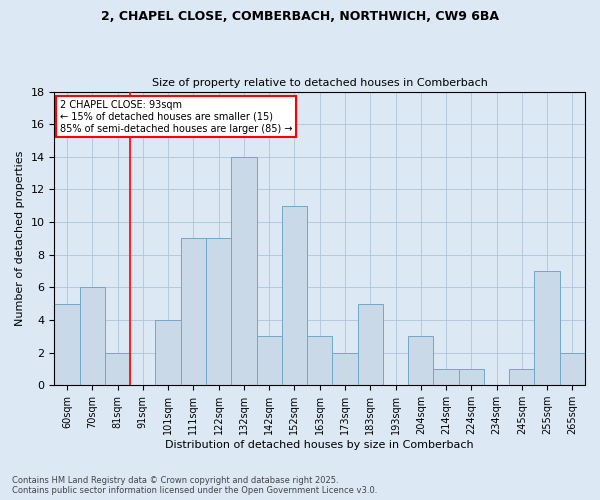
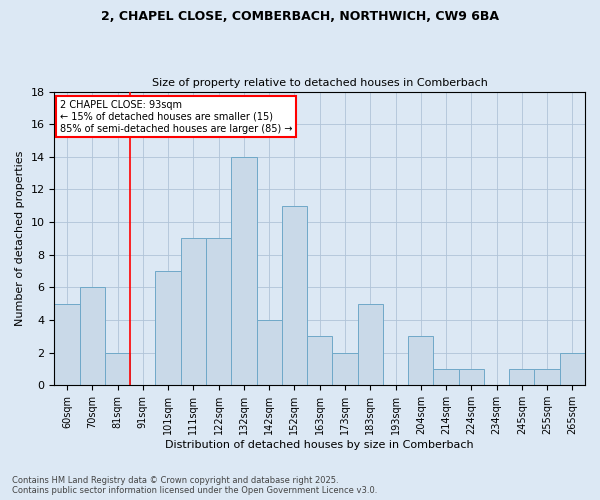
101sqm: 4 -> 7
142sqm: 3 -> 4
255sqm: 7 -> 1
